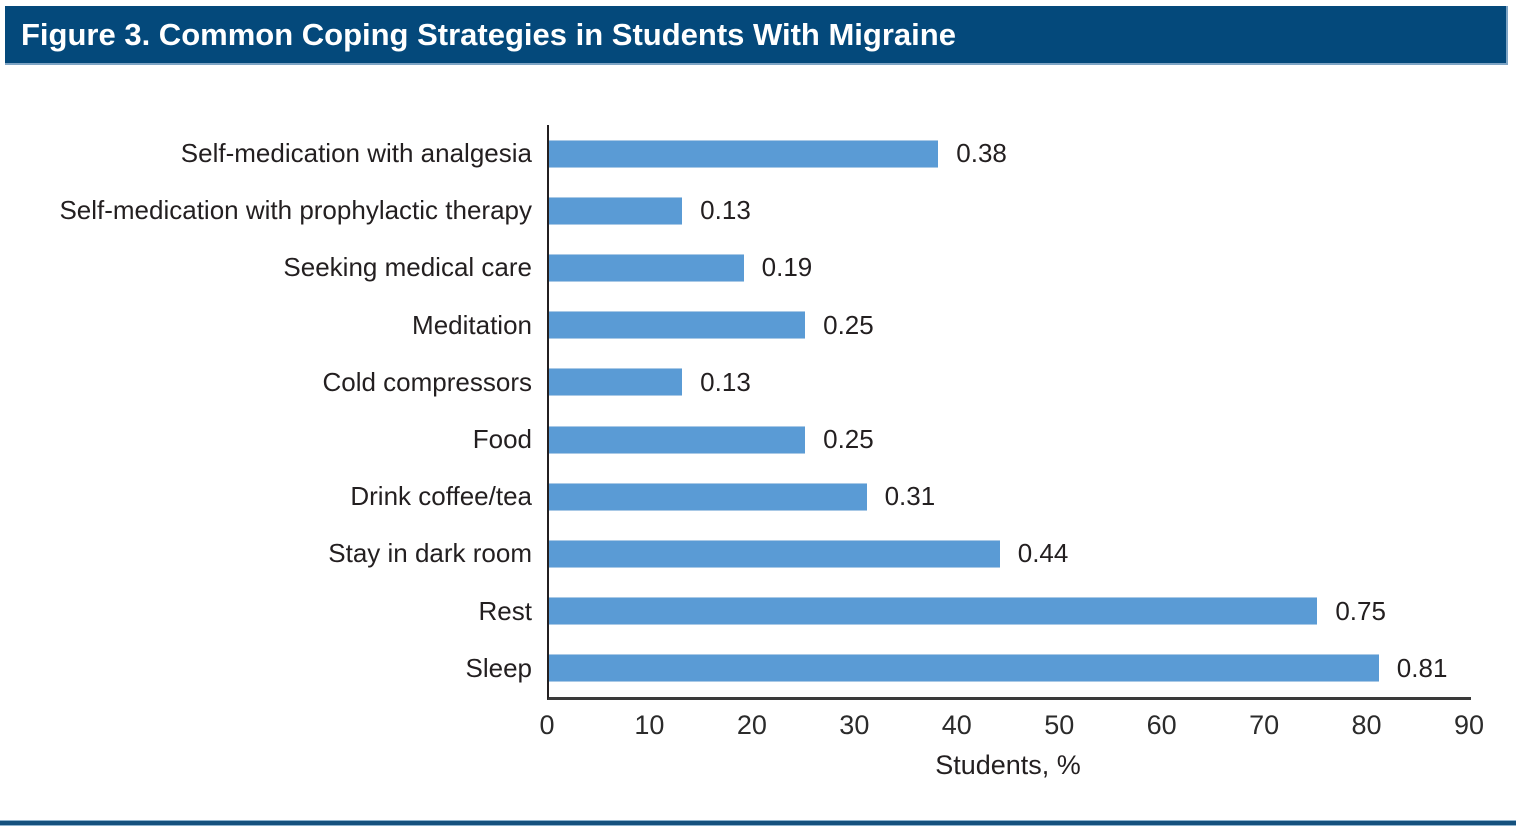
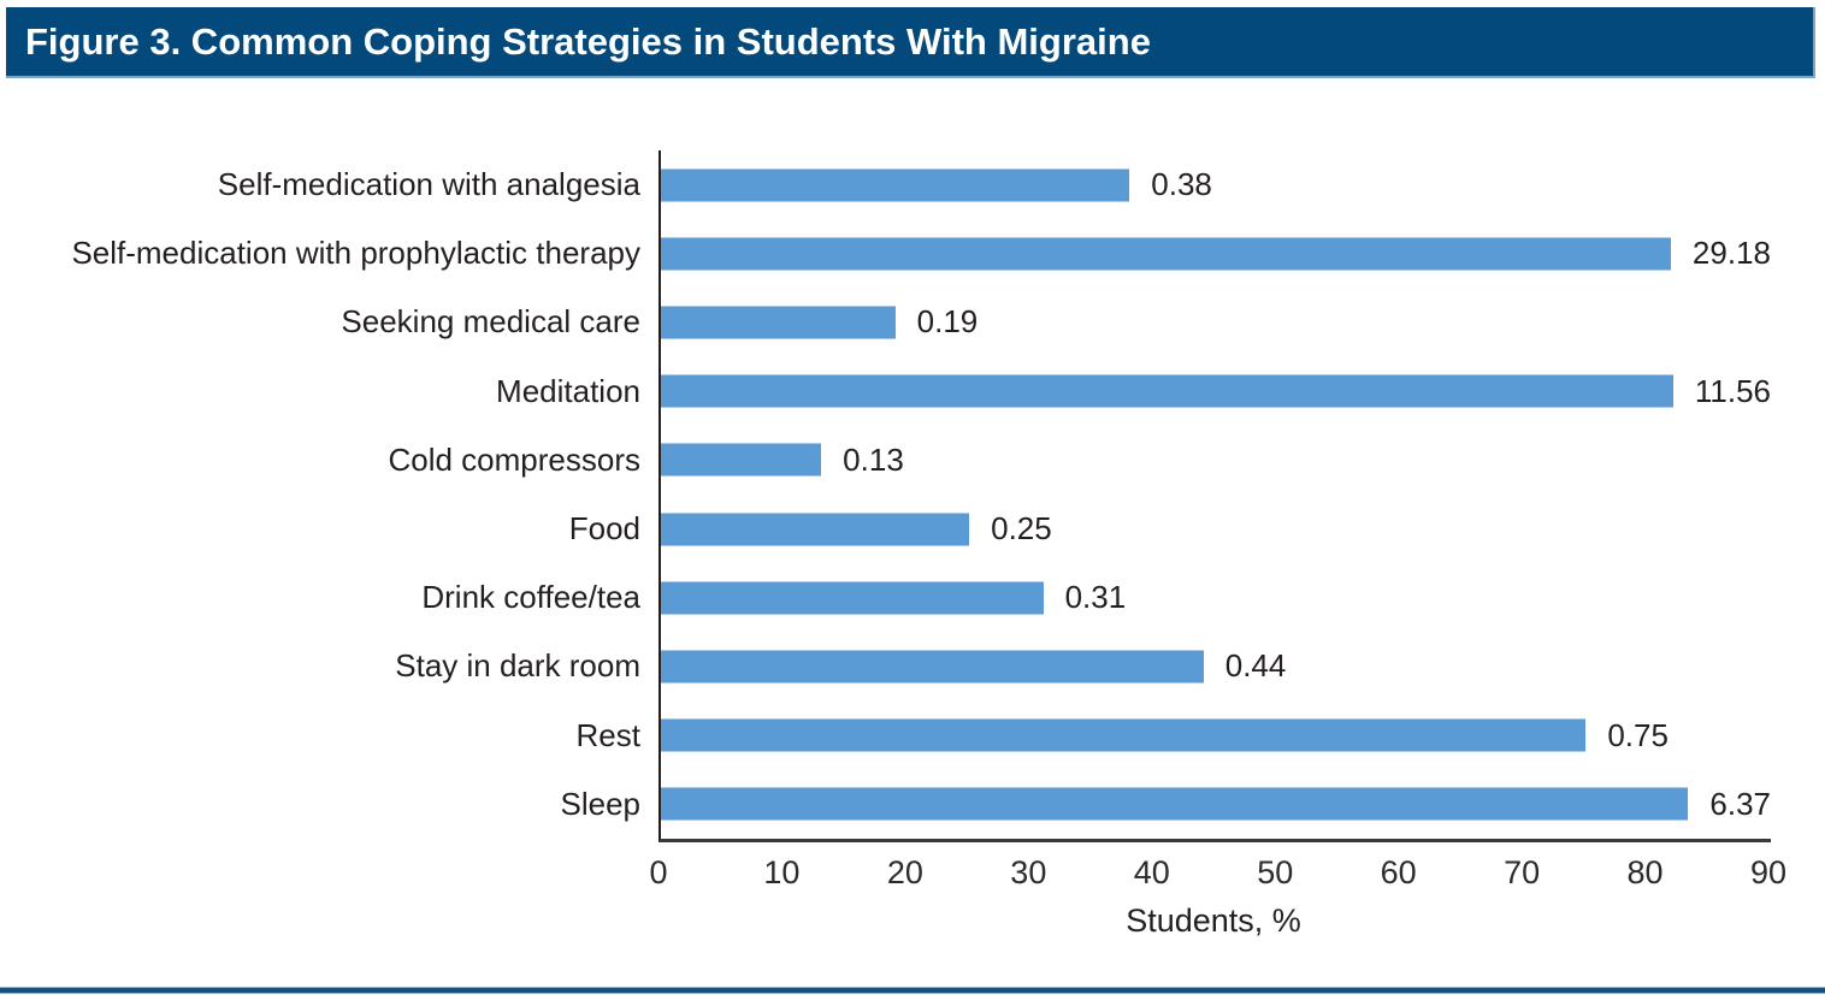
Self-medication with prophylactic therapy: 0.13 -> 29.18
Meditation: 0.25 -> 11.56
Sleep: 0.81 -> 6.37
